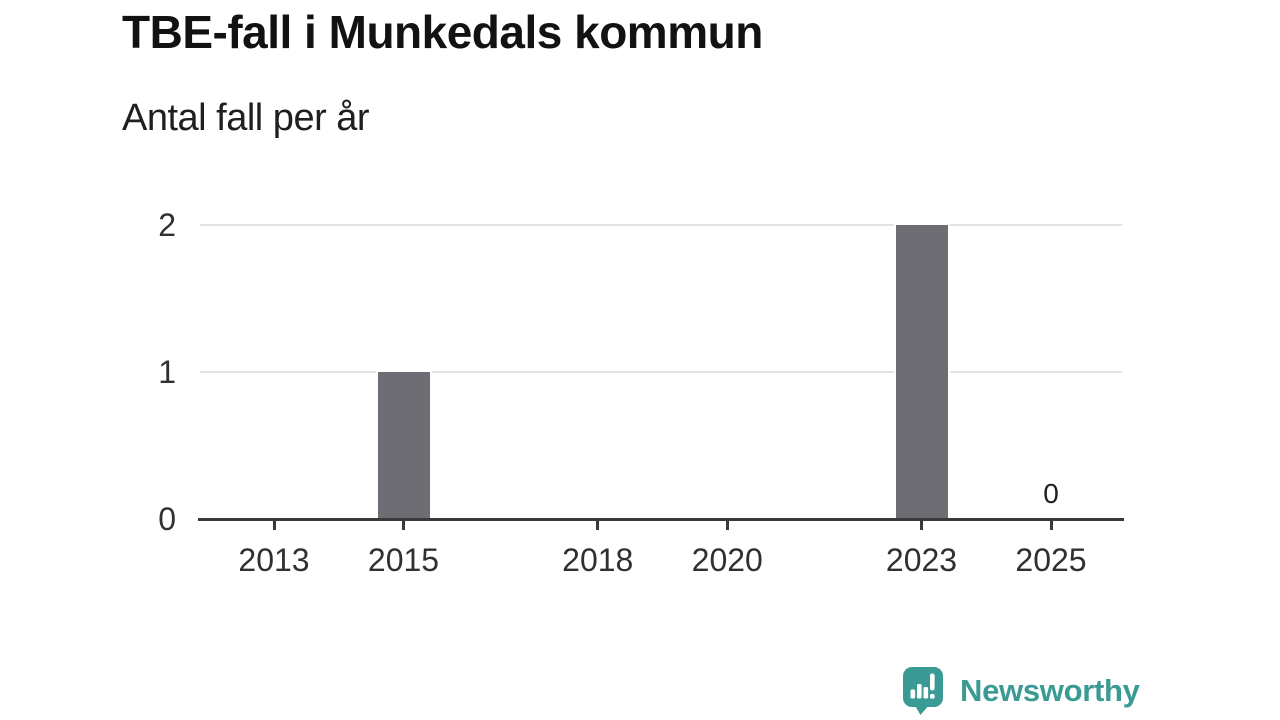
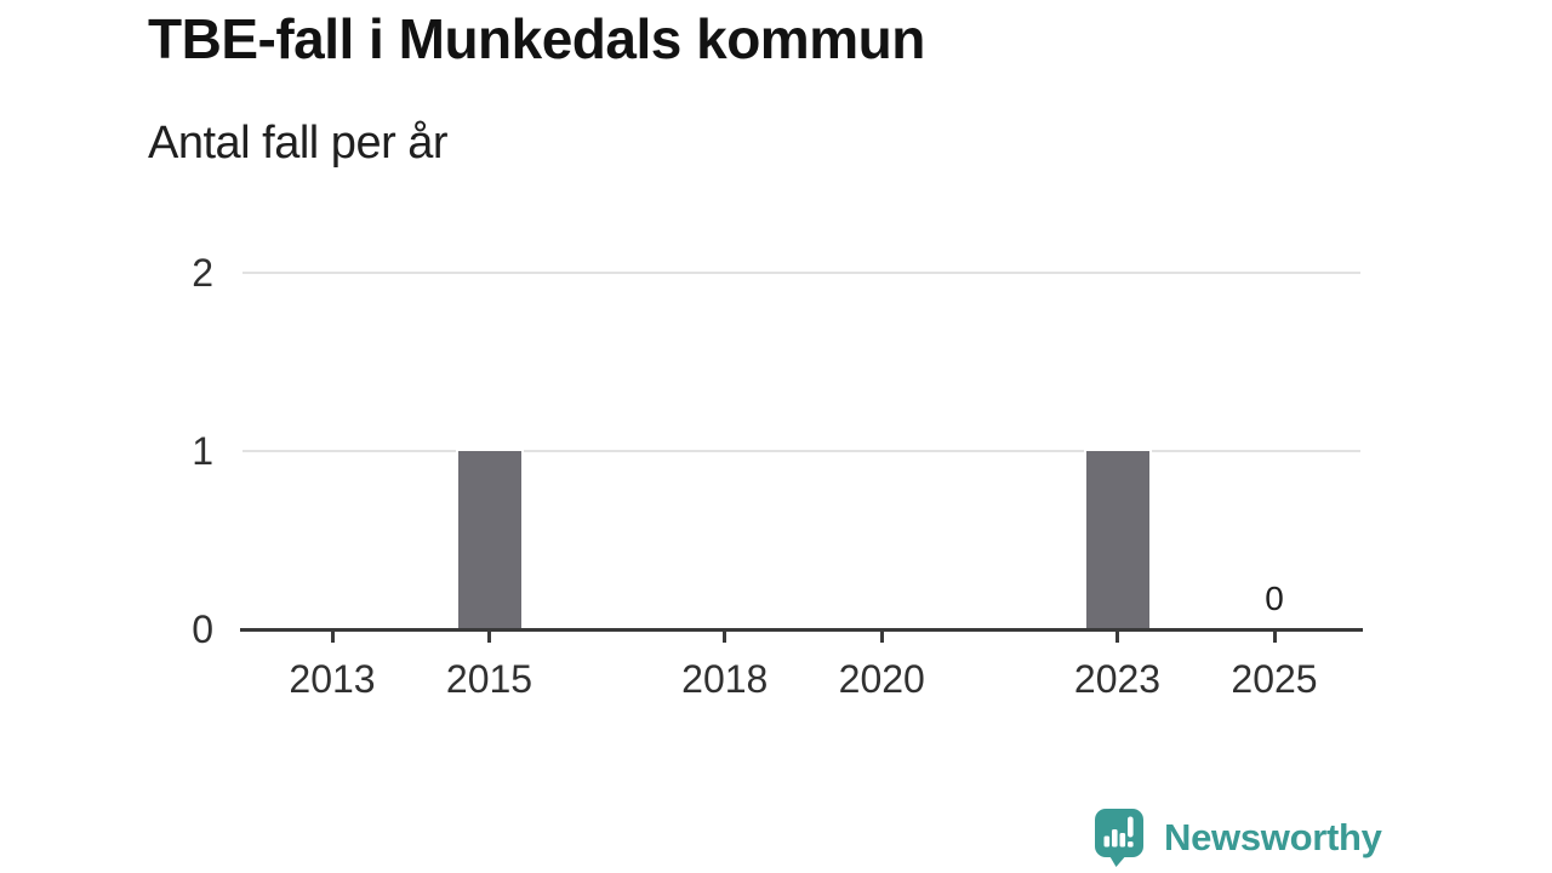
2023: 2 -> 1
